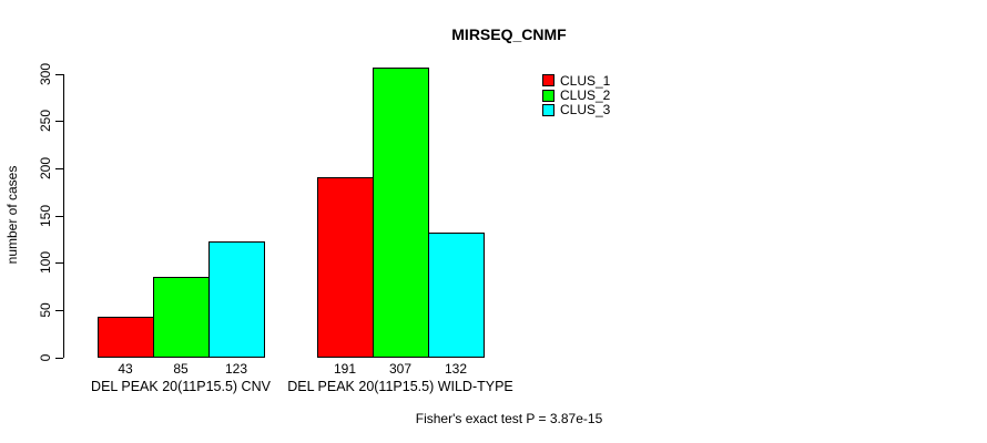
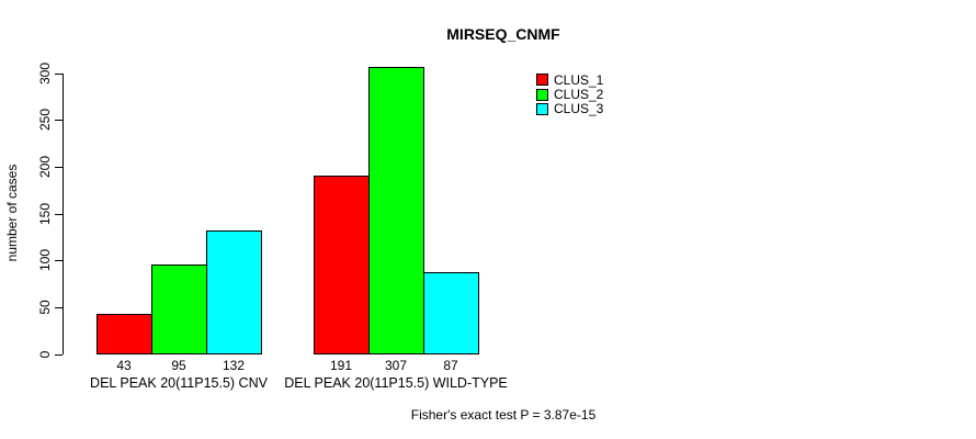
CLUS_2/DEL PEAK 20(11P15.5) CNV: 85 -> 95
CLUS_3/DEL PEAK 20(11P15.5) CNV: 123 -> 132
CLUS_3/DEL PEAK 20(11P15.5) WILD-TYPE: 132 -> 87
